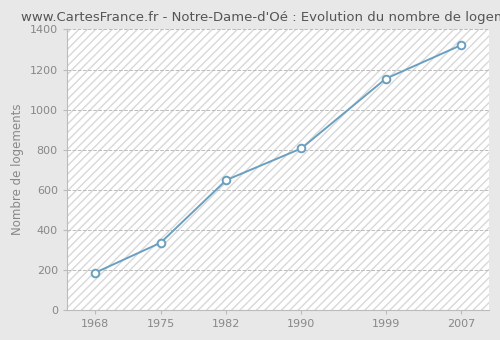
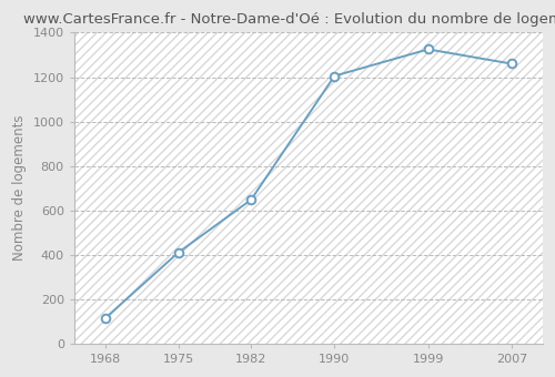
1968: 185 -> 115
1975: 335 -> 410
1990: 806 -> 1205
1999: 1154 -> 1325
2007: 1321 -> 1260
